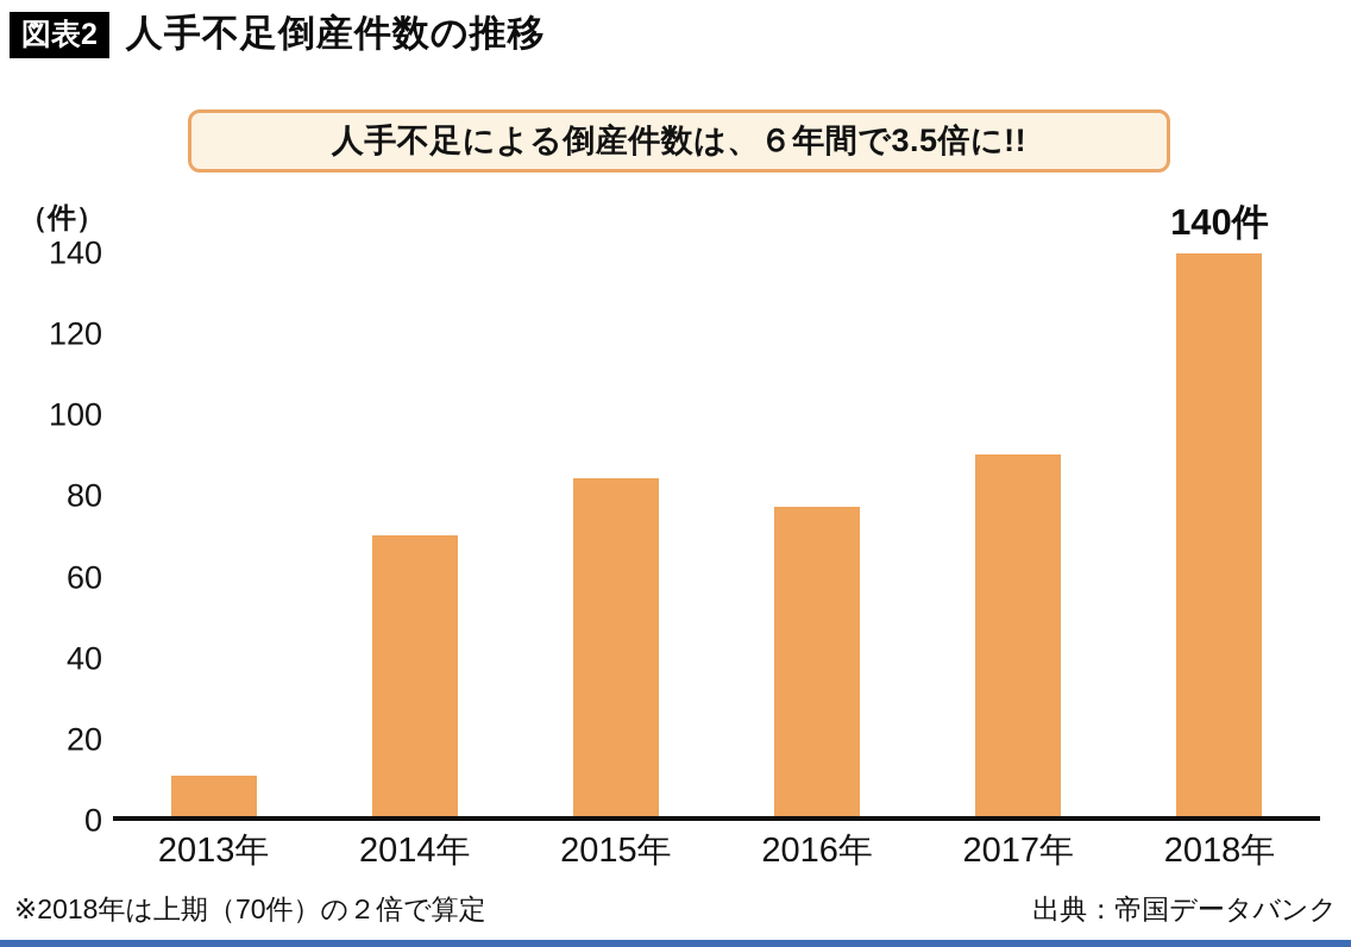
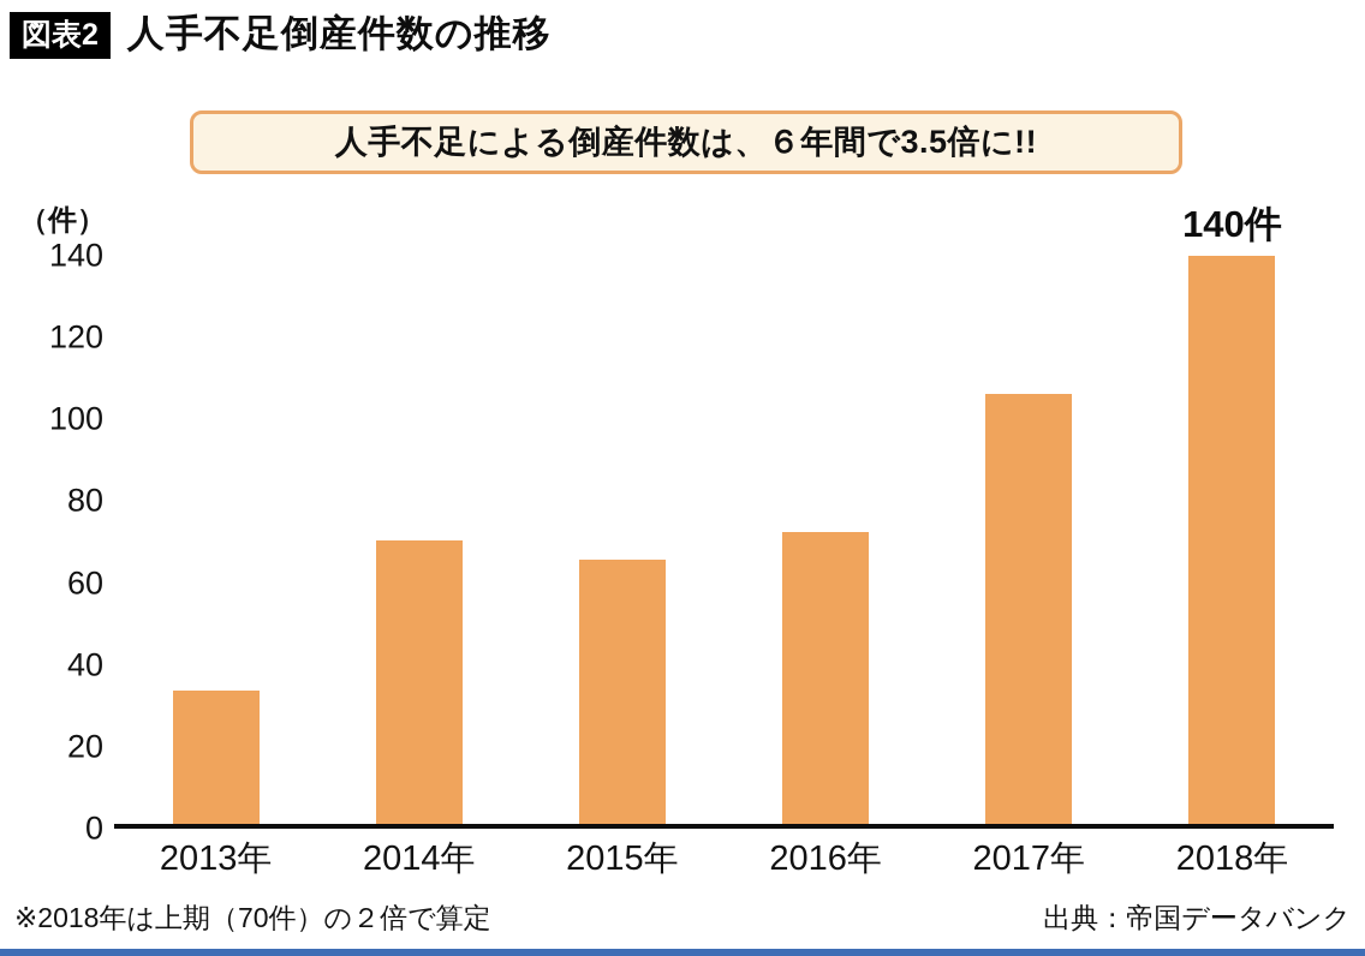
2013年: 10 -> 33
2015年: 84 -> 65
2016年: 77 -> 72
2017年: 90 -> 106
